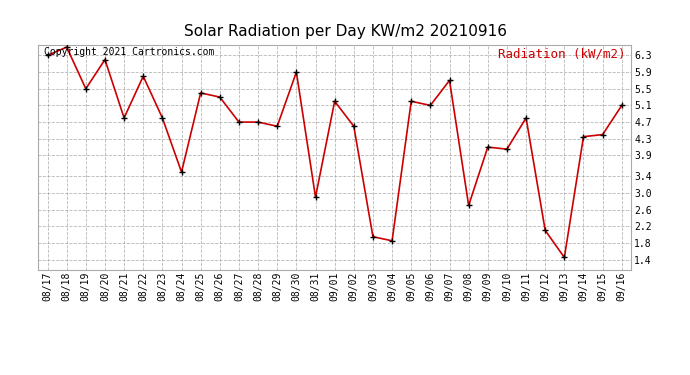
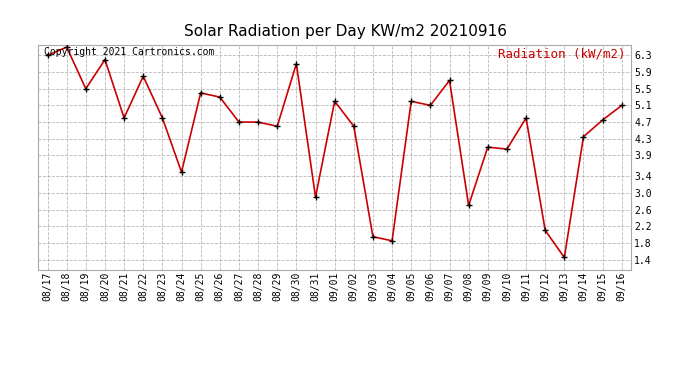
08/30: 5.90 -> 6.10
09/15: 4.40 -> 4.75
